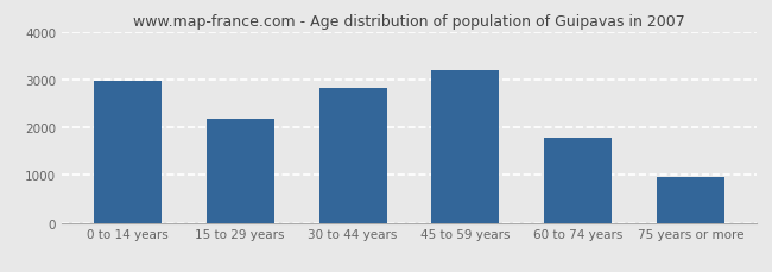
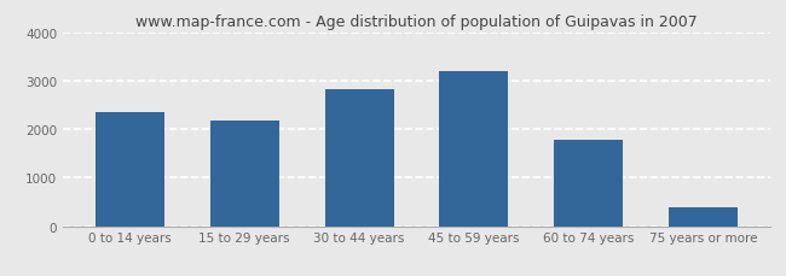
0 to 14 years: 2980 -> 2350
75 years or more: 970 -> 400
